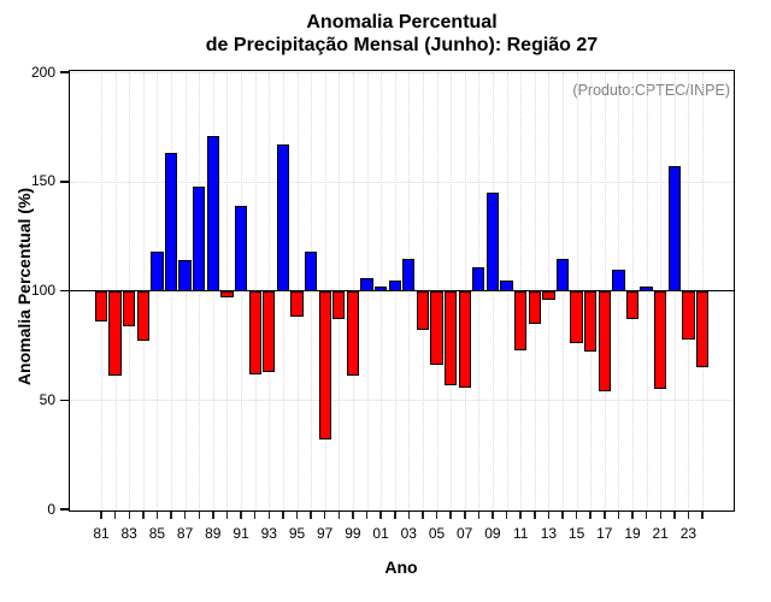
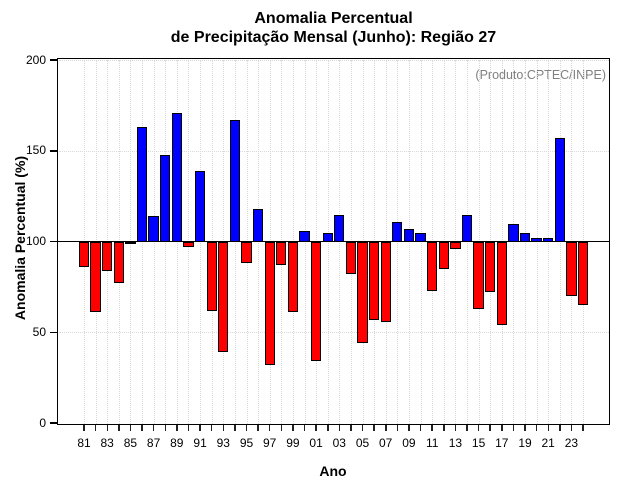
85: 118 -> 100
93: 63 -> 39
01: 102 -> 34
05: 66 -> 44
09: 145 -> 107
15: 76 -> 63
19: 87 -> 105
21: 55 -> 102
23: 78 -> 70
